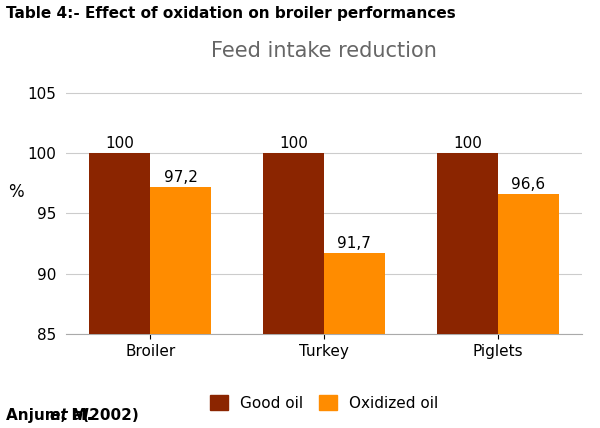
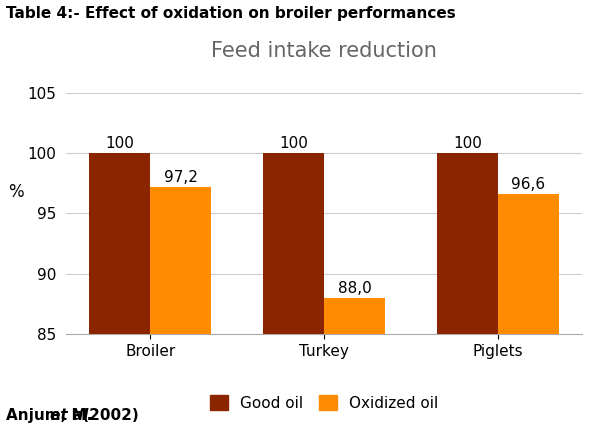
Oxidized oil/Turkey: 91,7 -> 88,0
